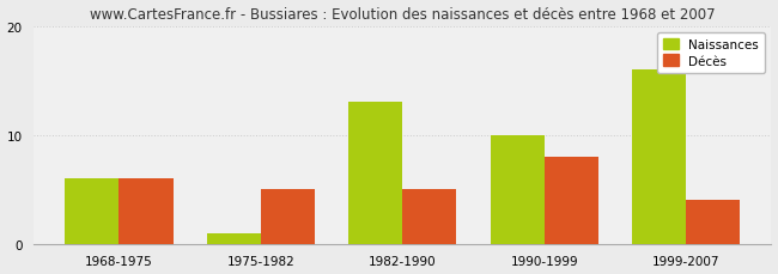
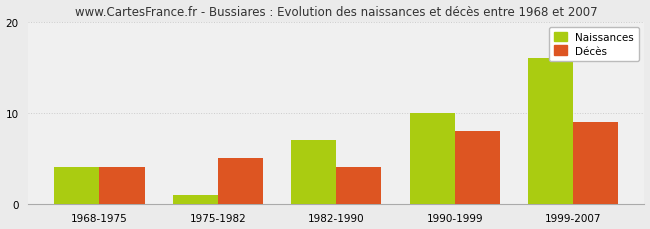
Naissances/1968-1975: 6 -> 4
Décès/1968-1975: 6 -> 4
Naissances/1982-1990: 13 -> 7
Décès/1982-1990: 5 -> 4
Décès/1999-2007: 4 -> 9
